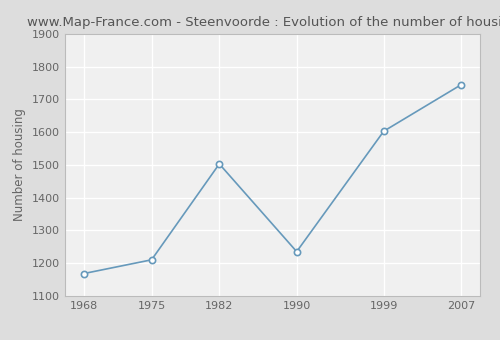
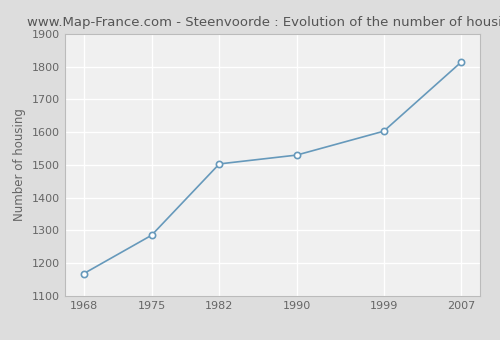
1975: 1210 -> 1285
1990: 1235 -> 1530
2007: 1745 -> 1814
